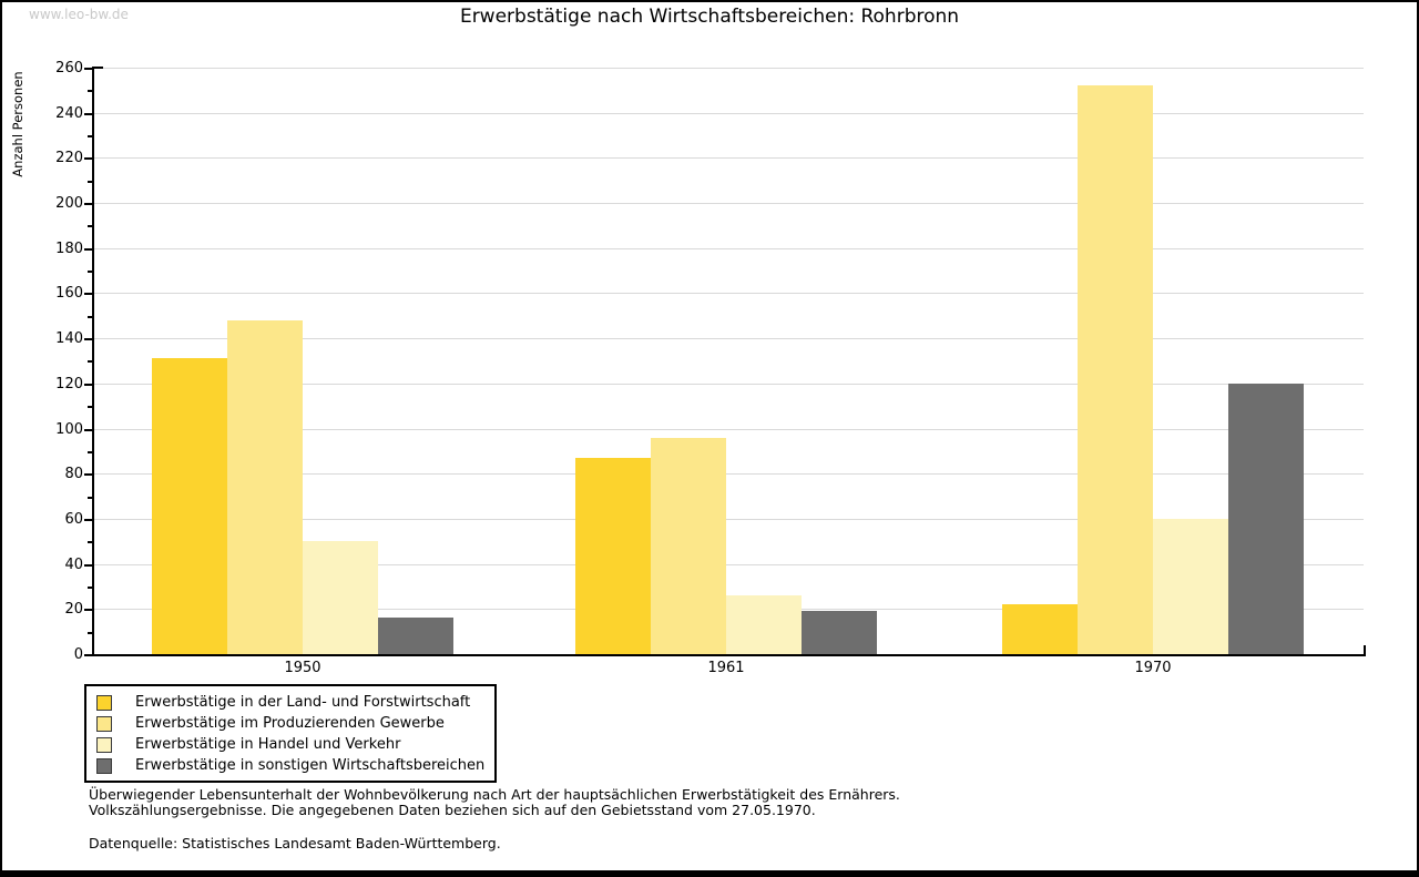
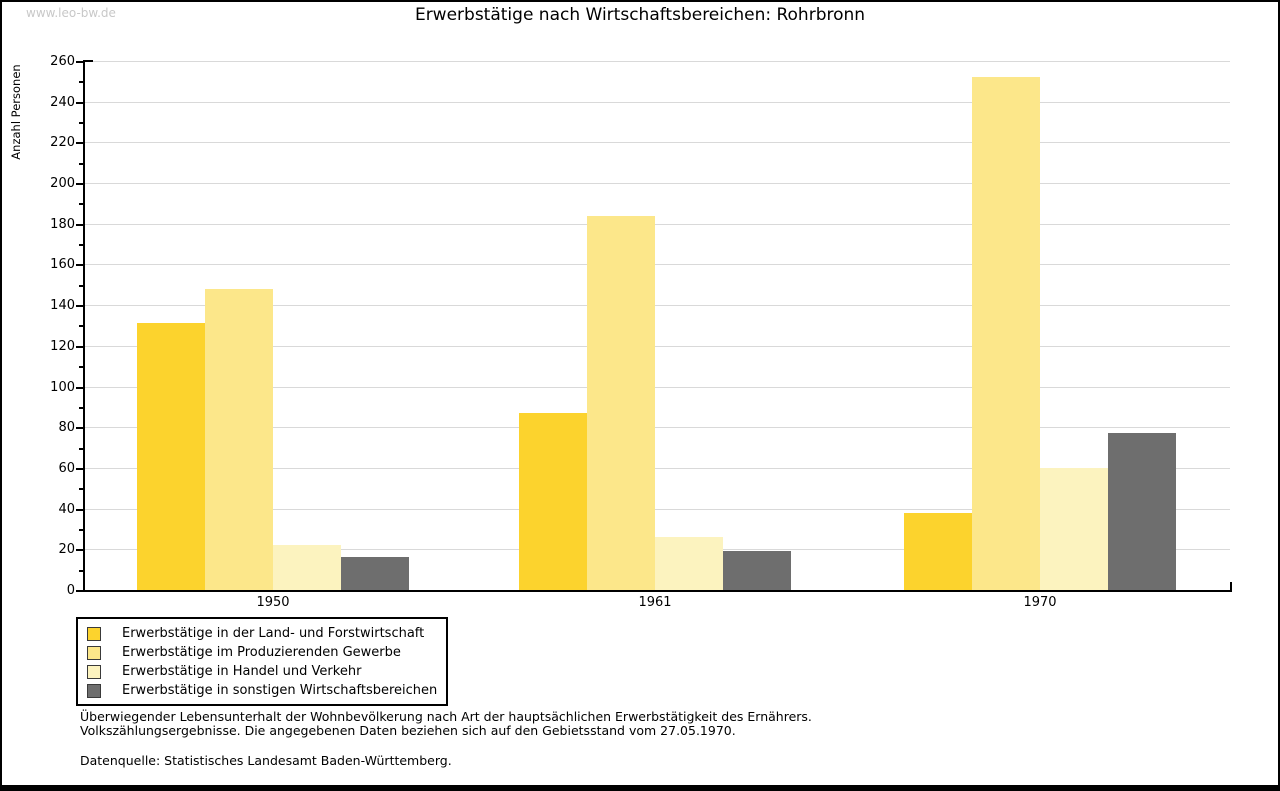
Erwerbstätige in Handel und Verkehr/1950: 50 -> 22
Erwerbstätige im Produzierenden Gewerbe/1961: 96 -> 184
Erwerbstätige in der Land- und Forstwirtschaft/1970: 22 -> 38
Erwerbstätige in sonstigen Wirtschaftsbereichen/1970: 120 -> 77
